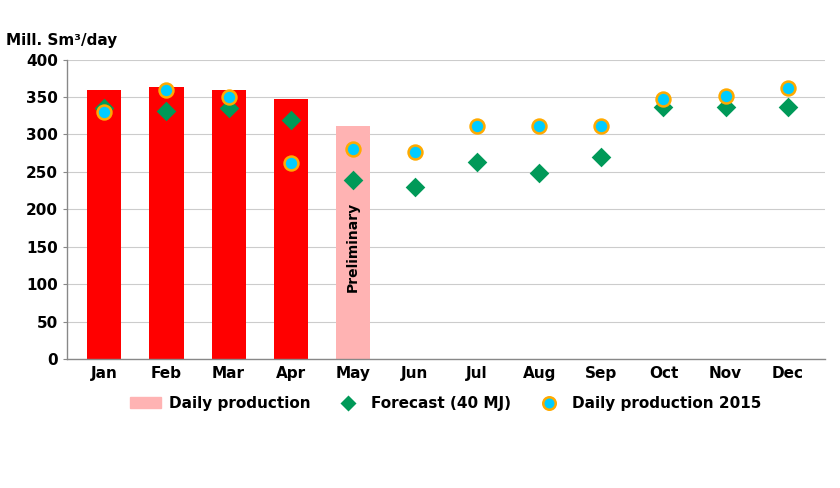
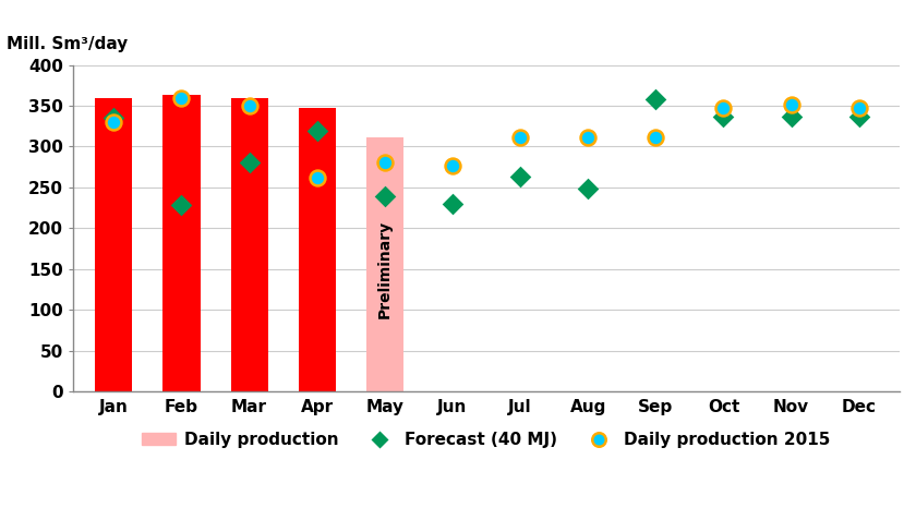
Forecast (40 MJ)/Feb: 332 -> 228
Forecast (40 MJ)/Mar: 335 -> 280
Forecast (40 MJ)/Sep: 270 -> 358
Daily production 2015/Dec: 362 -> 348
